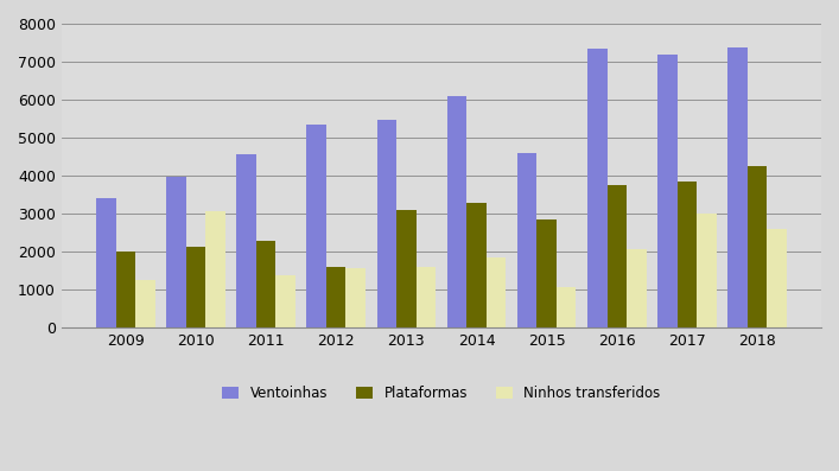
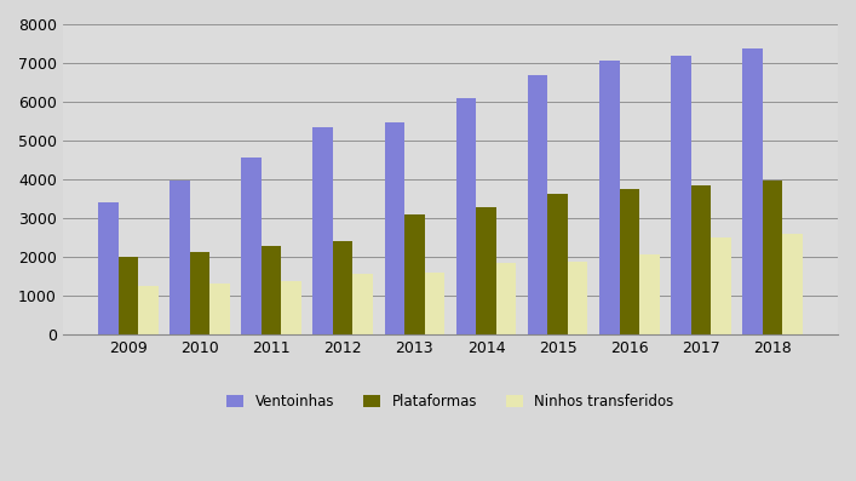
Ninhos transferidos/2010: 3050 -> 1320
Plataformas/2012: 1600 -> 2420
Ventoinhas/2015: 4600 -> 6700
Plataformas/2015: 2850 -> 3620
Ninhos transferidos/2015: 1050 -> 1870
Ventoinhas/2016: 7350 -> 7050
Ninhos transferidos/2017: 3000 -> 2510
Plataformas/2018: 4250 -> 3960
